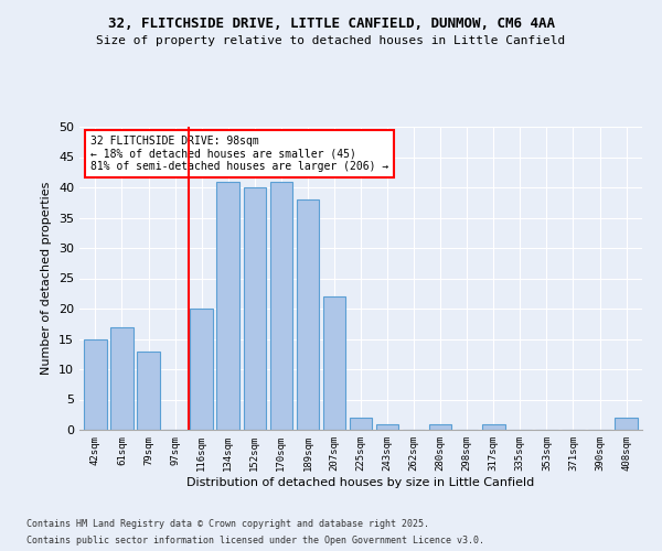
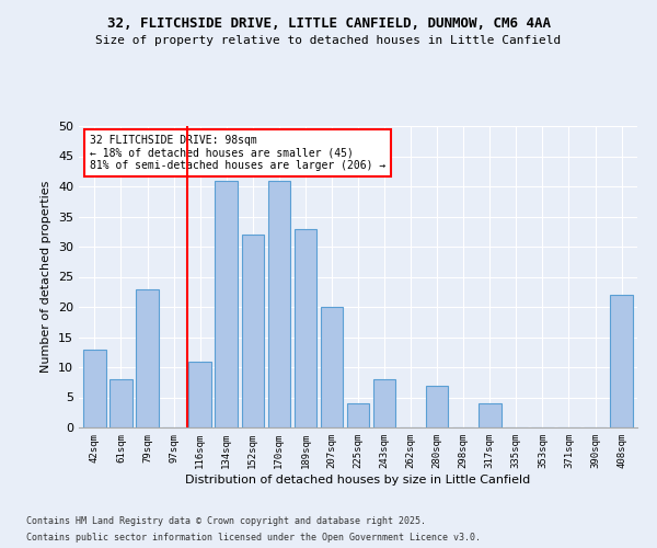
42sqm: 15 -> 13
61sqm: 17 -> 8
79sqm: 13 -> 23
116sqm: 20 -> 11
152sqm: 40 -> 32
189sqm: 38 -> 33
207sqm: 22 -> 20
225sqm: 2 -> 4
243sqm: 1 -> 8
280sqm: 1 -> 7
317sqm: 1 -> 4
408sqm: 2 -> 22
